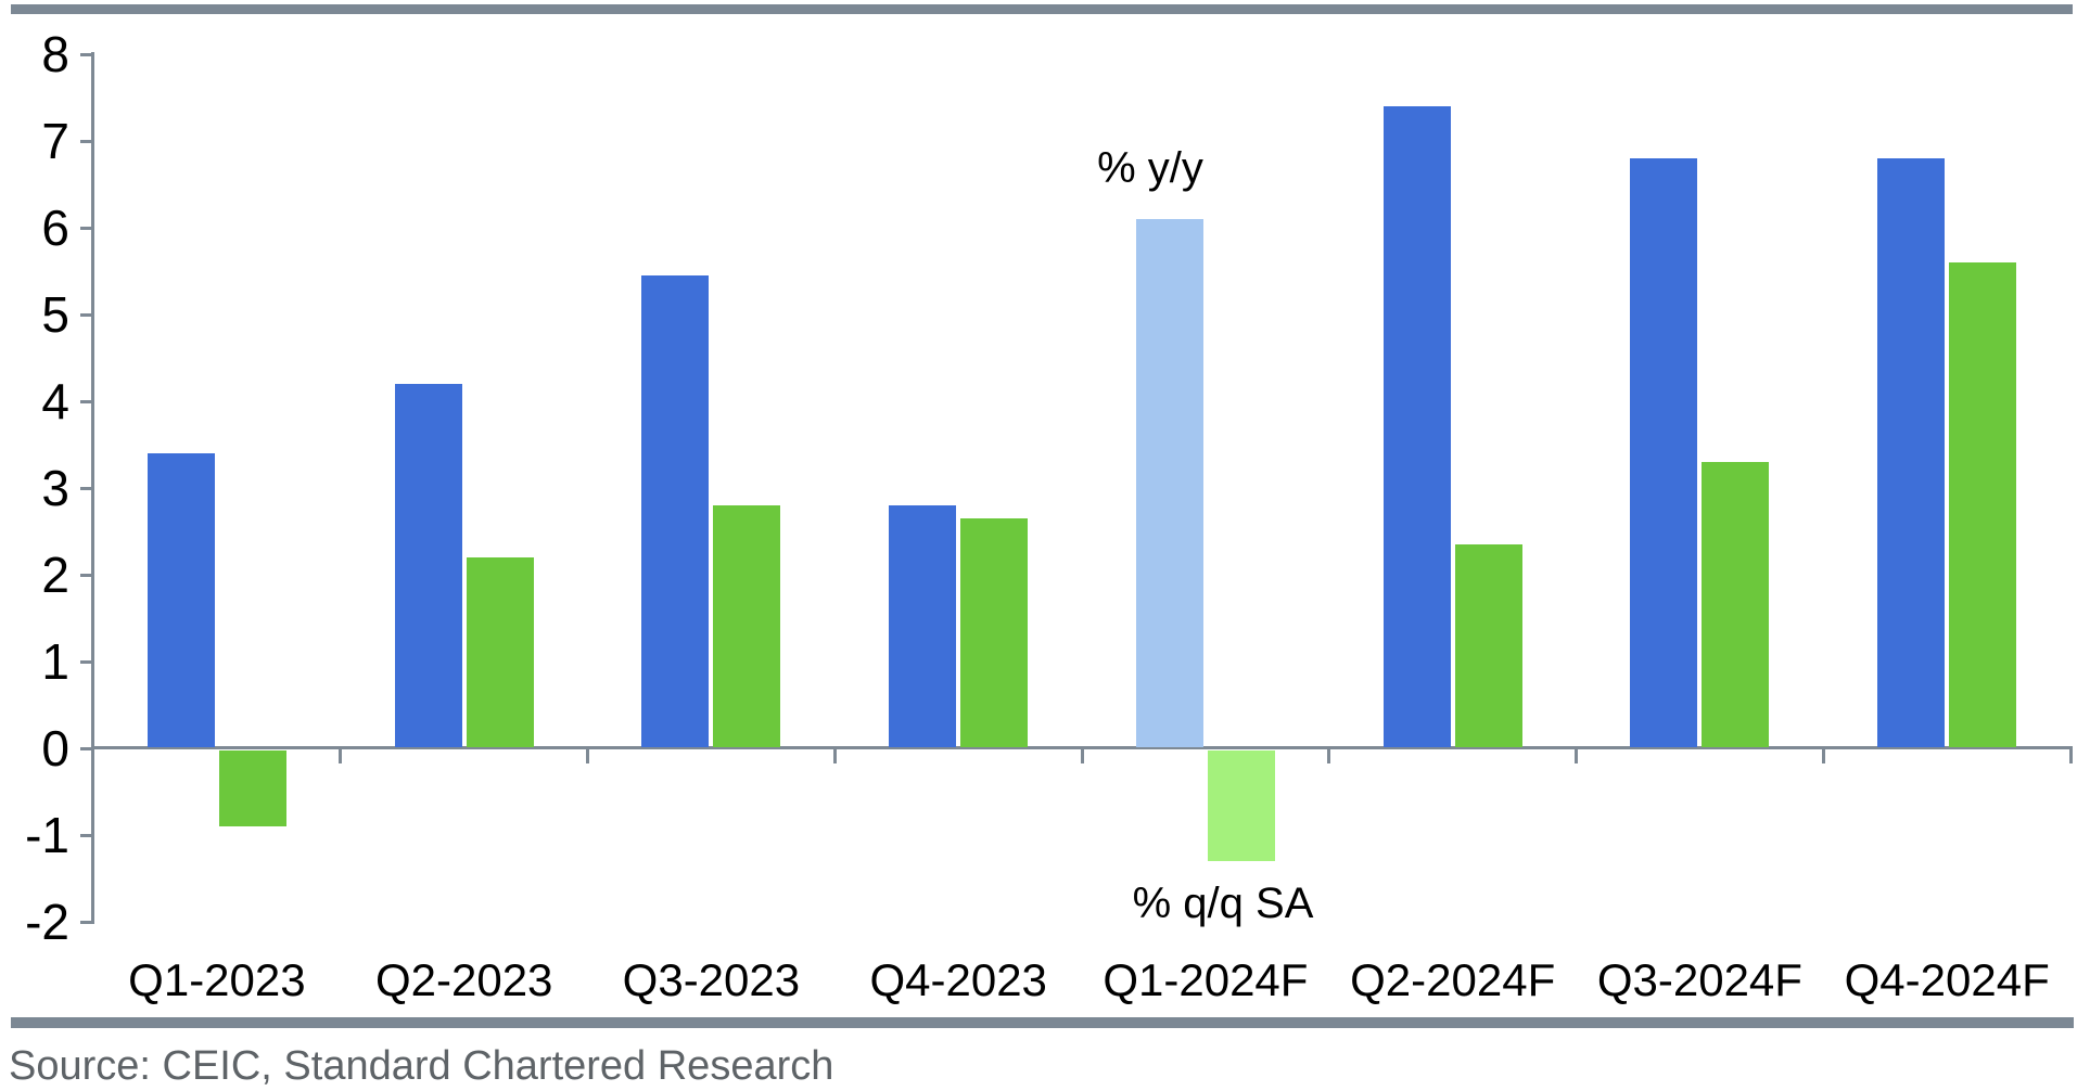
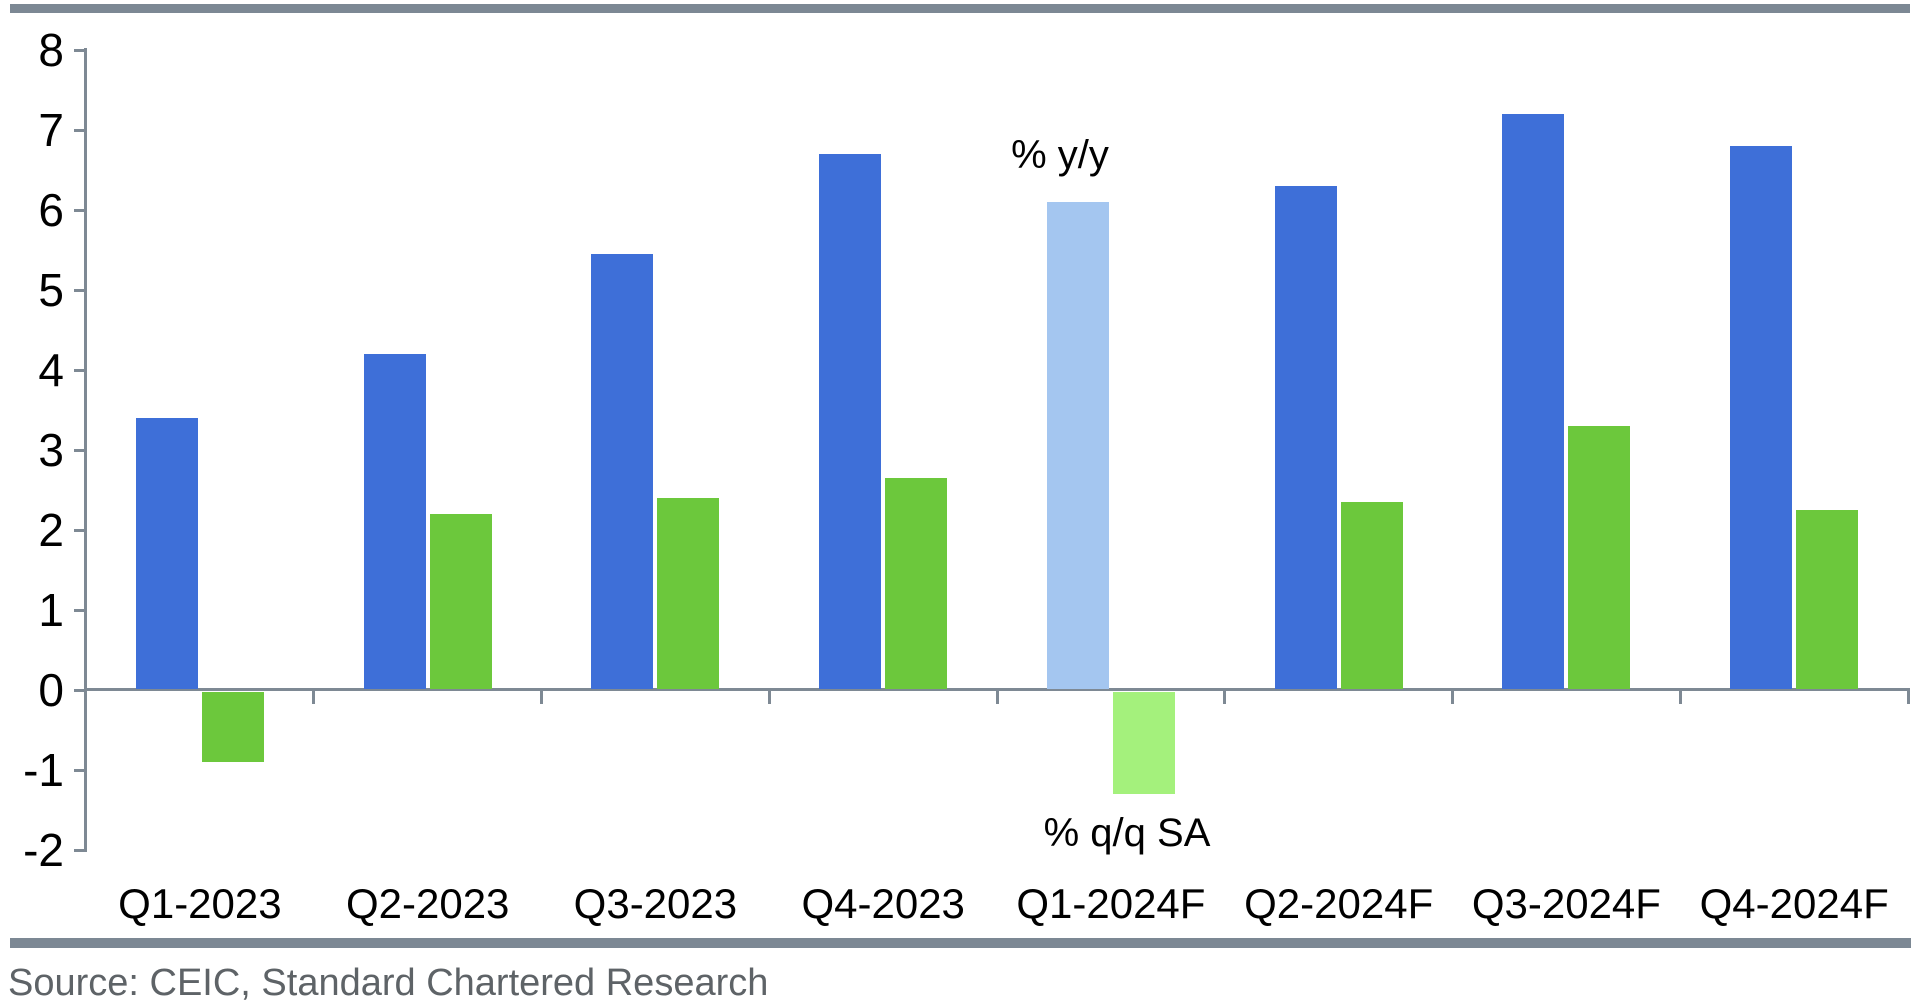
% q/q SA/Q3-2023: 2.8 -> 2.4
% y/y/Q4-2023: 2.8 -> 6.7
% y/y/Q2-2024F: 7.4 -> 6.3
% y/y/Q3-2024F: 6.8 -> 7.2
% q/q SA/Q4-2024F: 5.6 -> 2.2
